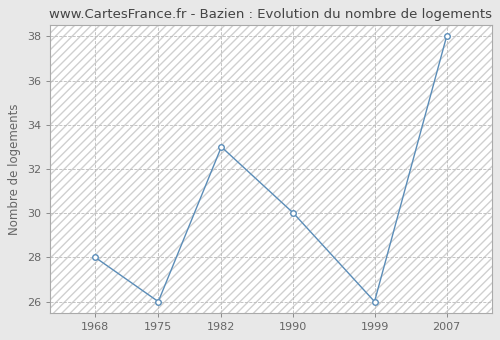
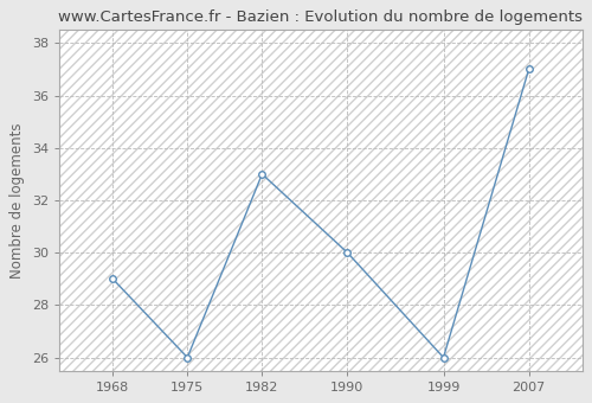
1968: 28 -> 29
2007: 38 -> 37
